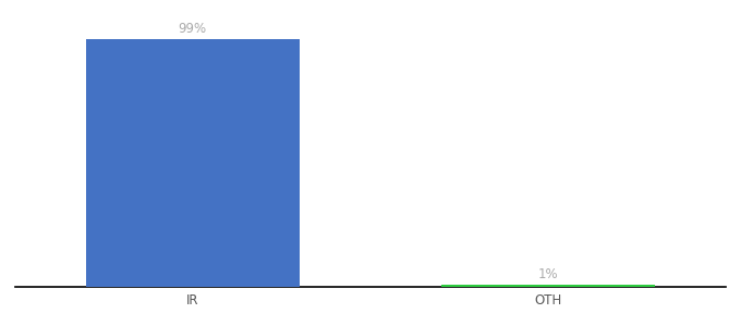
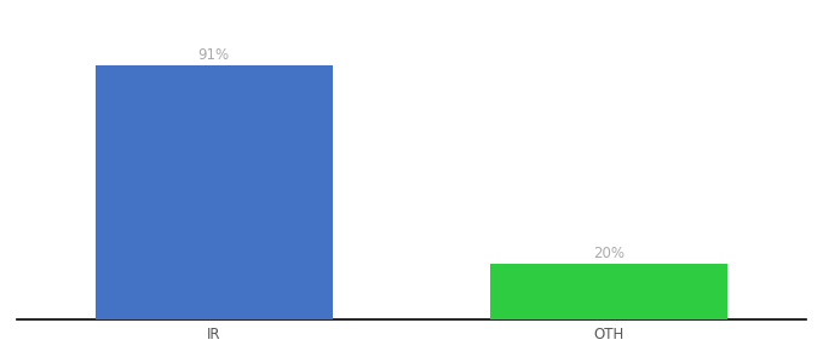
IR: 99% -> 91%
OTH: 1% -> 20%
